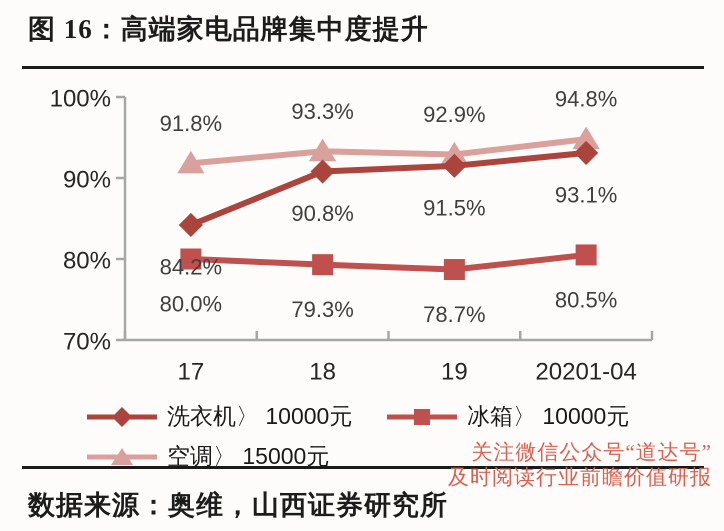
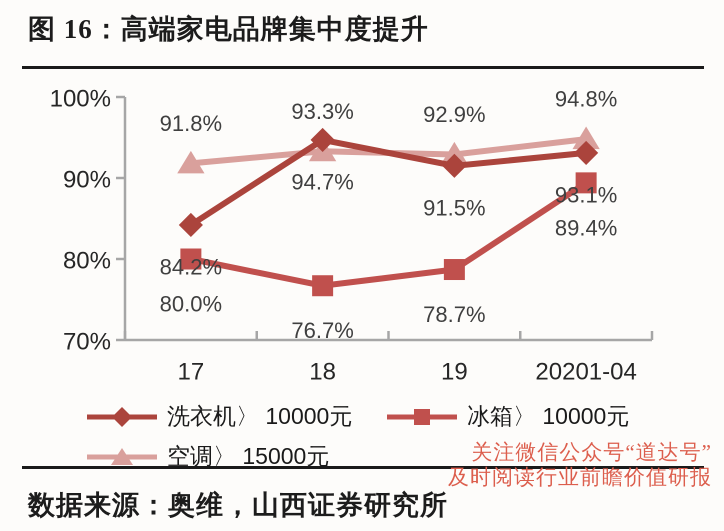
洗衣机〉 10000元/18: 90.8% -> 94.7%
冰箱〉 10000元/18: 79.3% -> 76.7%
冰箱〉 10000元/20201-04: 80.5% -> 89.4%
